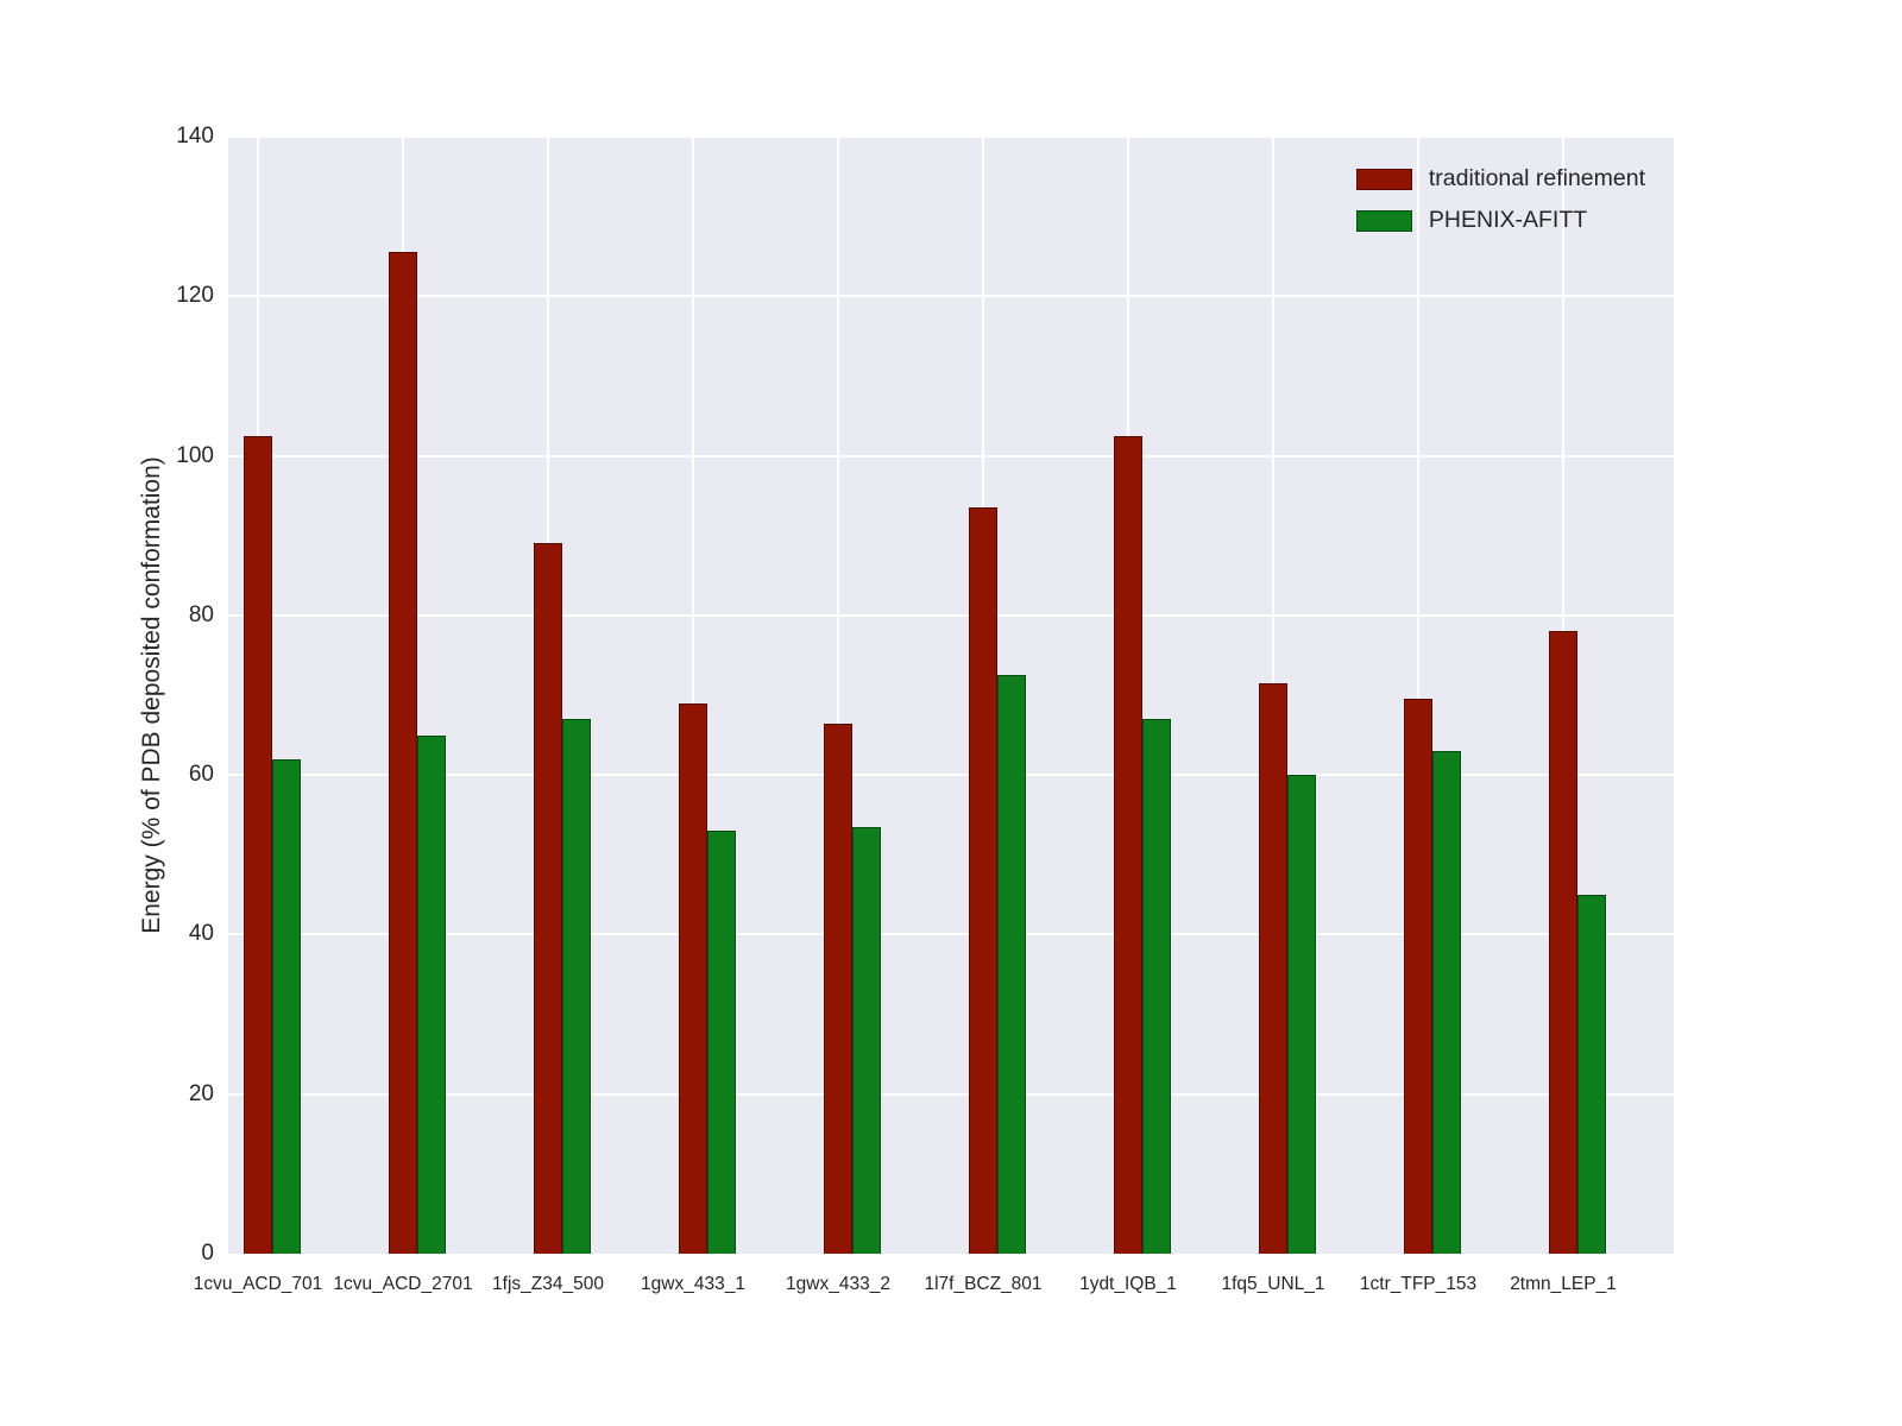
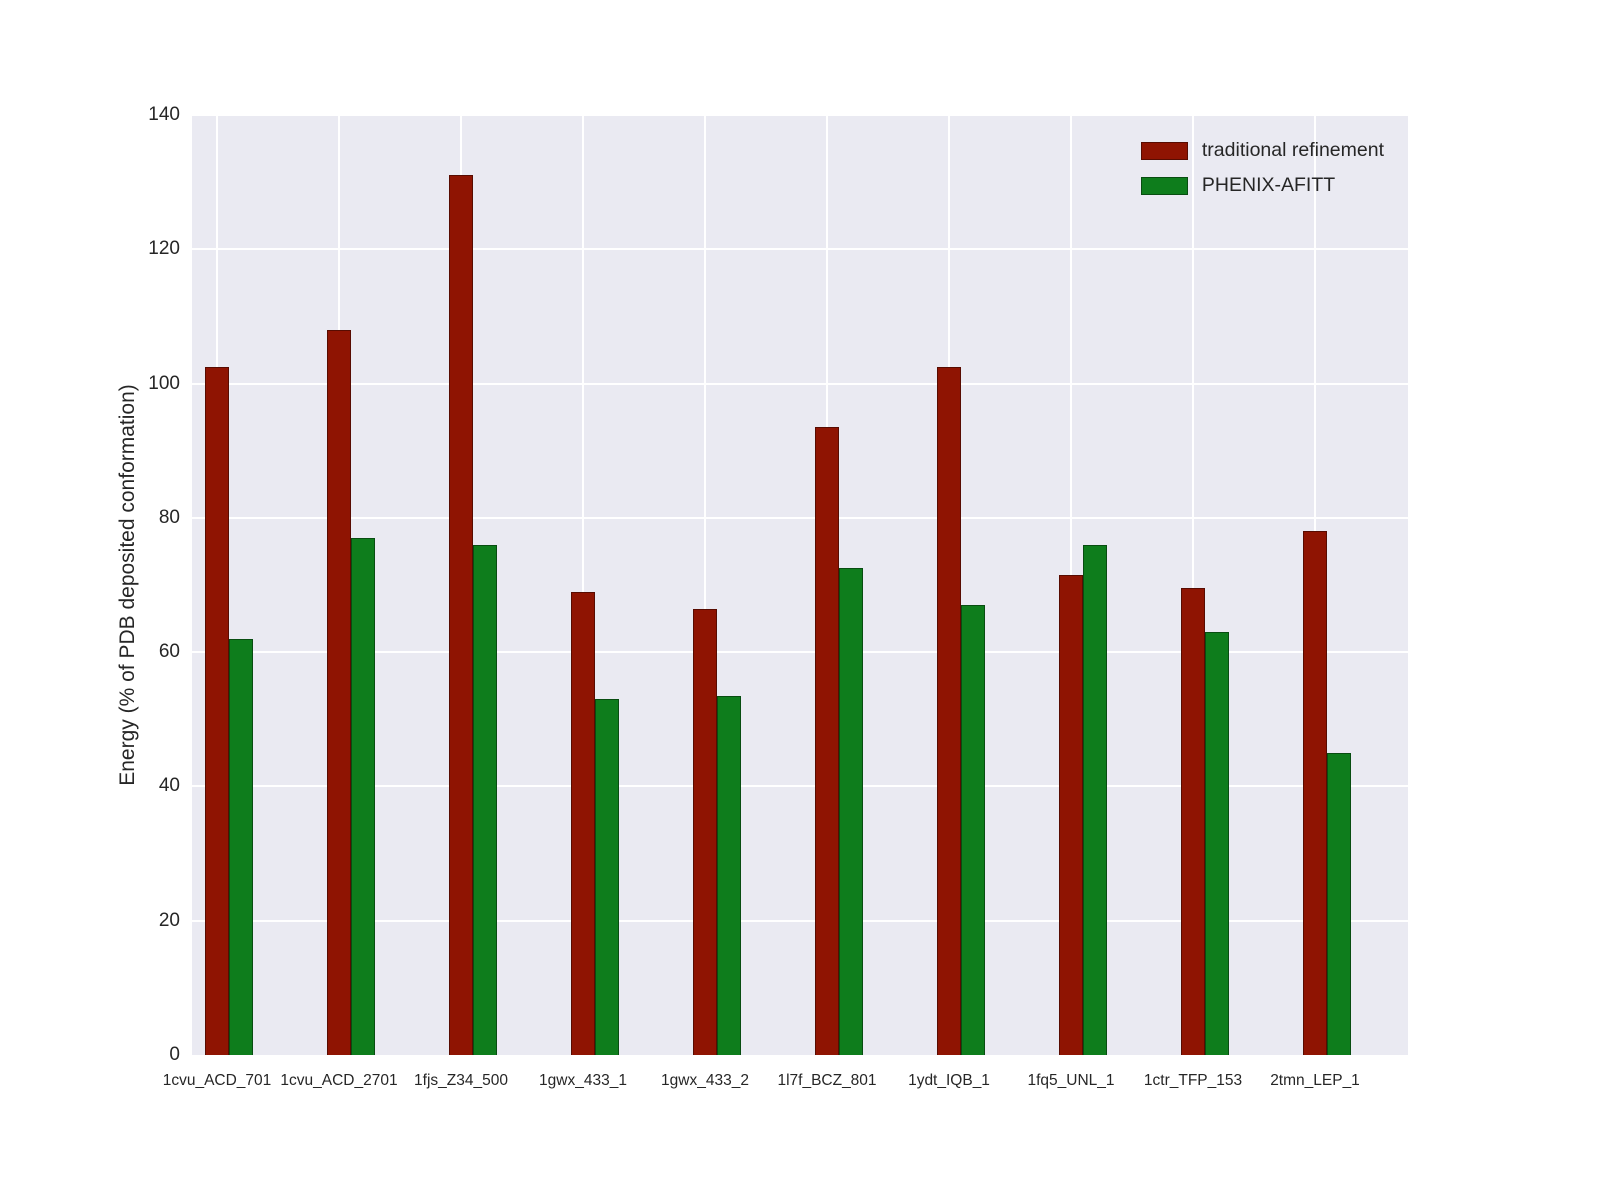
traditional refinement/1cvu_ACD_2701: 126 -> 108
PHENIX-AFITT/1cvu_ACD_2701: 65 -> 77
traditional refinement/1fjs_Z34_500: 89 -> 131
PHENIX-AFITT/1fjs_Z34_500: 67 -> 76
PHENIX-AFITT/1fq5_UNL_1: 60 -> 76
